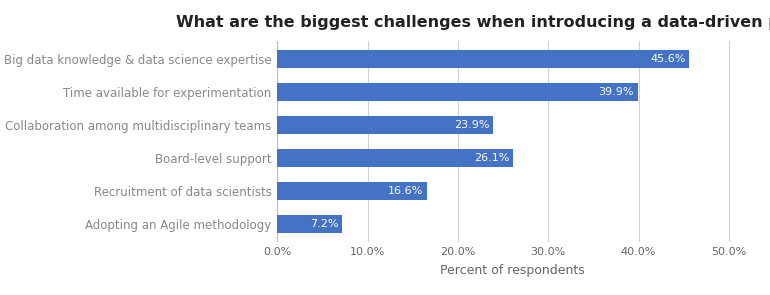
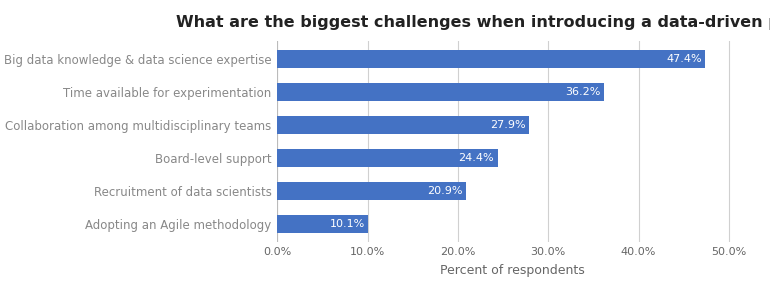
Big data knowledge & data science expertise: 45.6% -> 47.4%
Time available for experimentation: 39.9% -> 36.2%
Collaboration among multidisciplinary teams: 23.9% -> 27.9%
Board-level support: 26.1% -> 24.4%
Recruitment of data scientists: 16.6% -> 20.9%
Adopting an Agile methodology: 7.2% -> 10.1%
